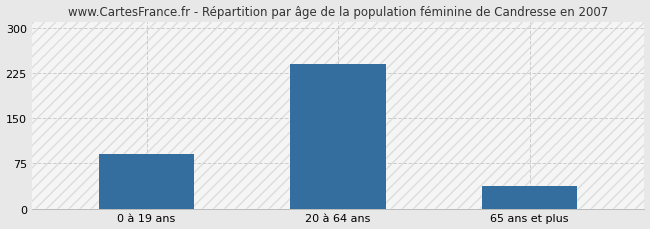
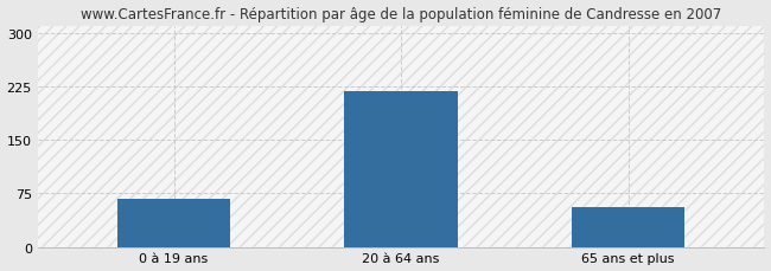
0 à 19 ans: 90 -> 68
20 à 64 ans: 240 -> 218
65 ans et plus: 38 -> 56
